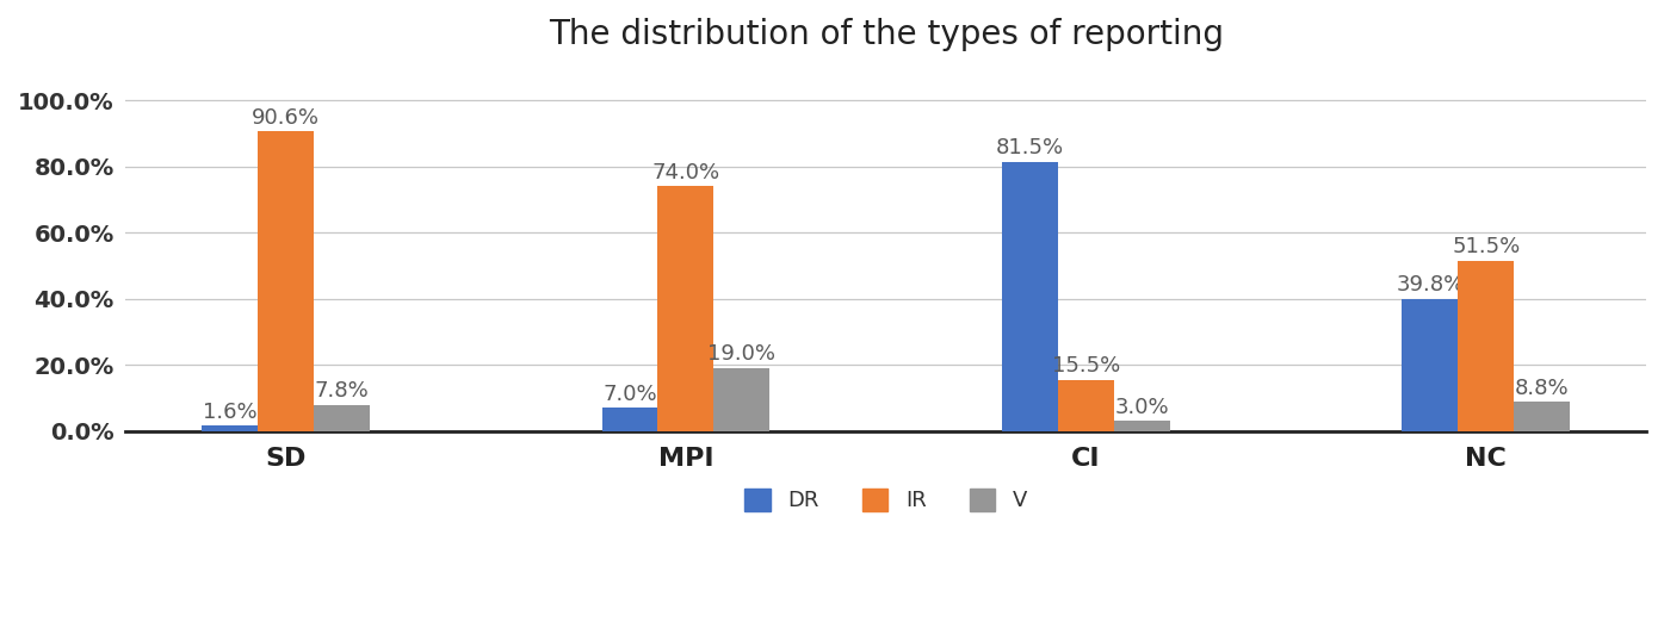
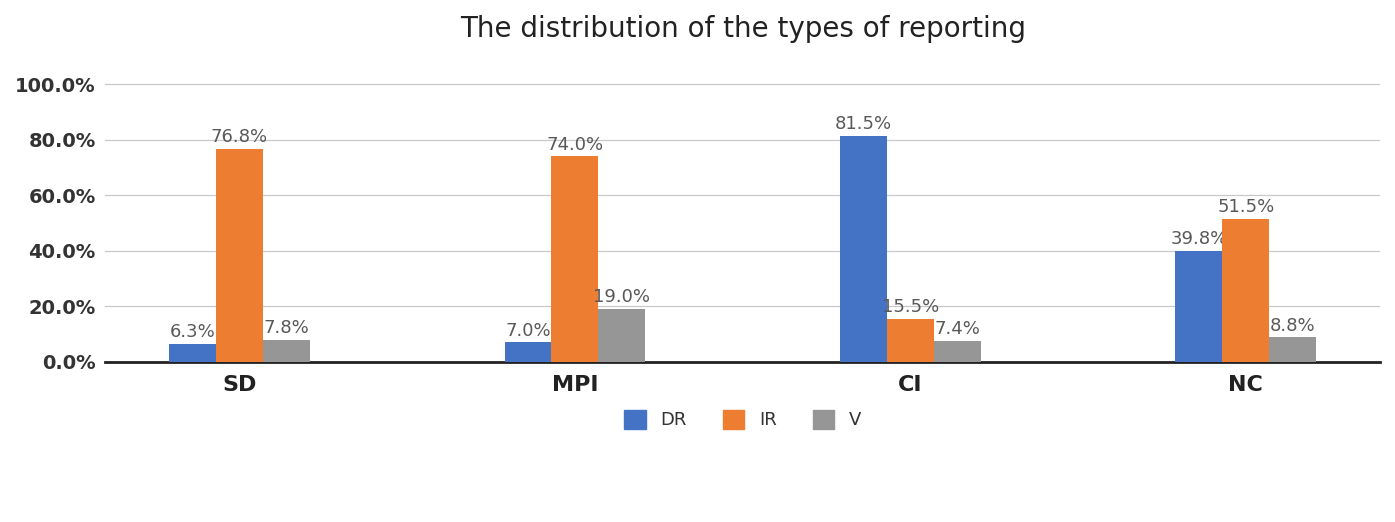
DR/SD: 1.6% -> 6.3%
IR/SD: 90.6% -> 76.8%
V/CI: 3.0% -> 7.4%
